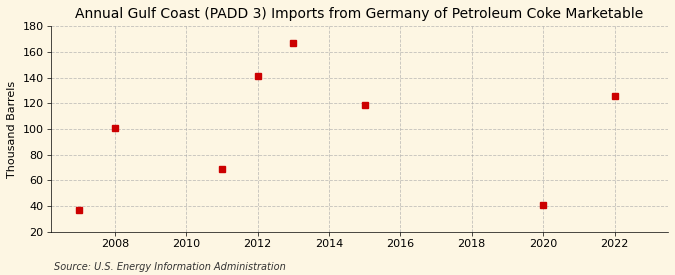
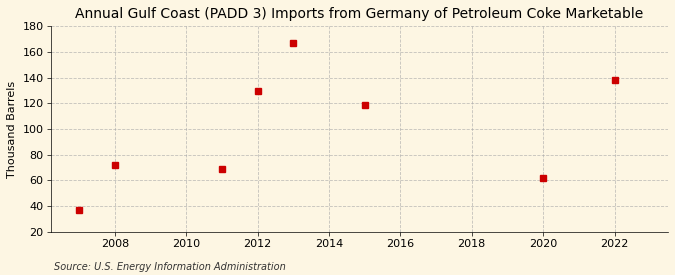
2008: 101 -> 72
2012: 141 -> 130
2020: 41 -> 62
2022: 126 -> 138
